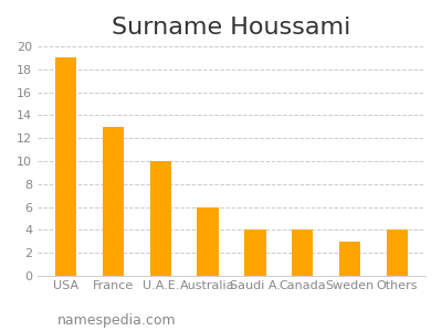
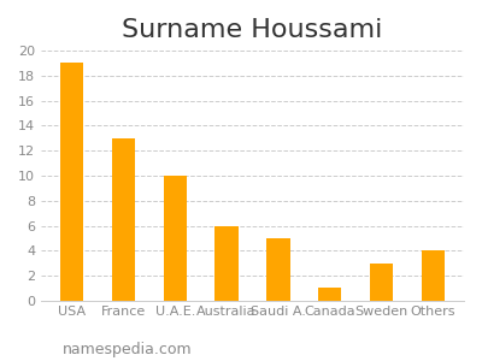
Saudi A.: 4 -> 5
Canada: 4 -> 1
